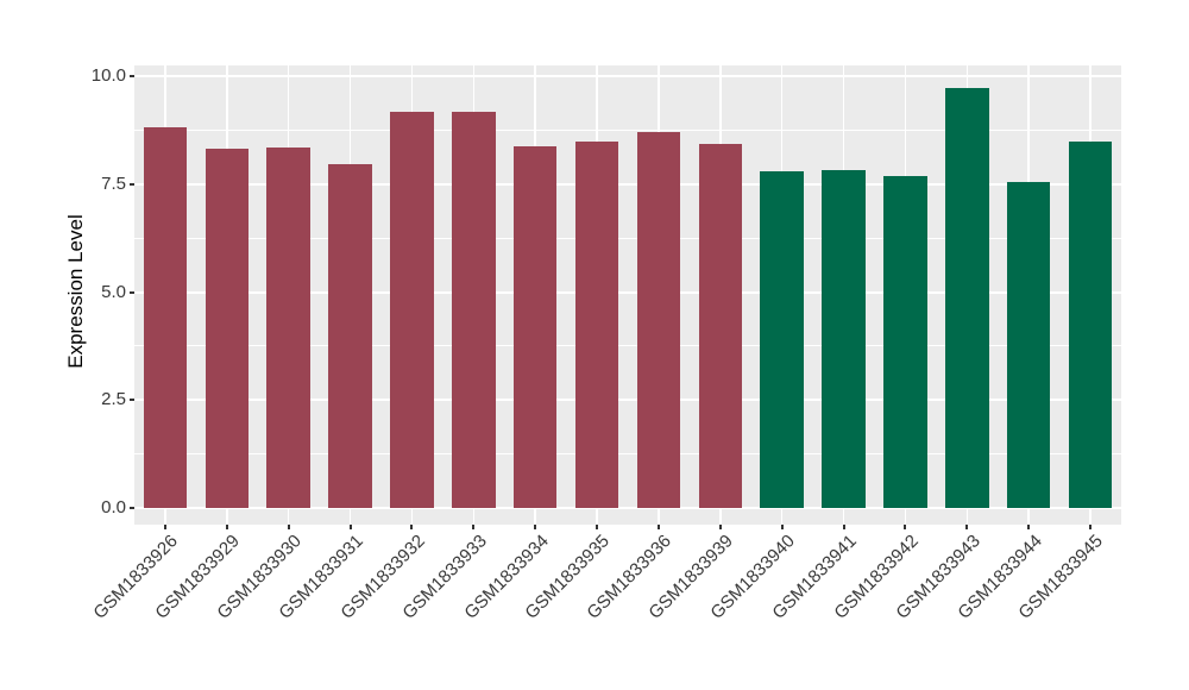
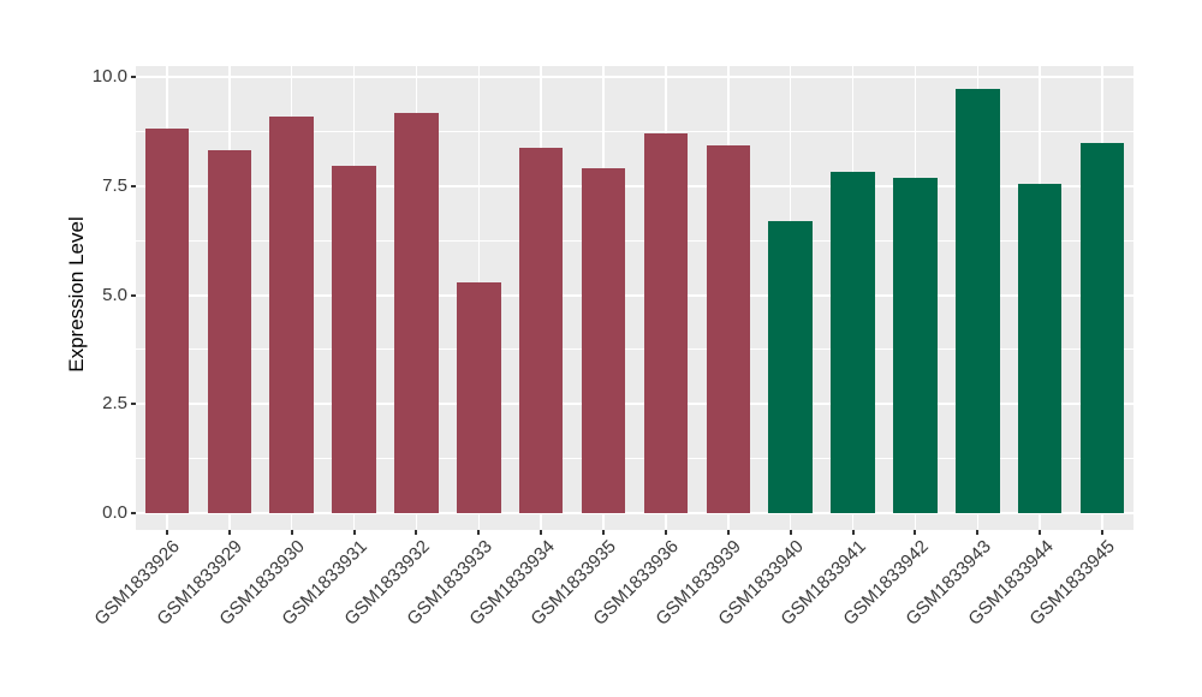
GSM1833930: 8.4 -> 9.1
GSM1833933: 9.2 -> 5.3
GSM1833935: 8.5 -> 7.9
GSM1833940: 7.8 -> 6.7
